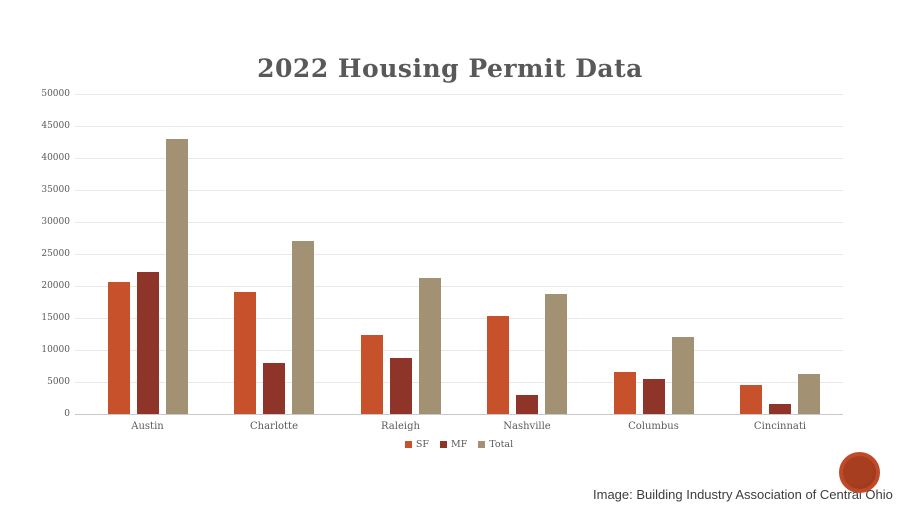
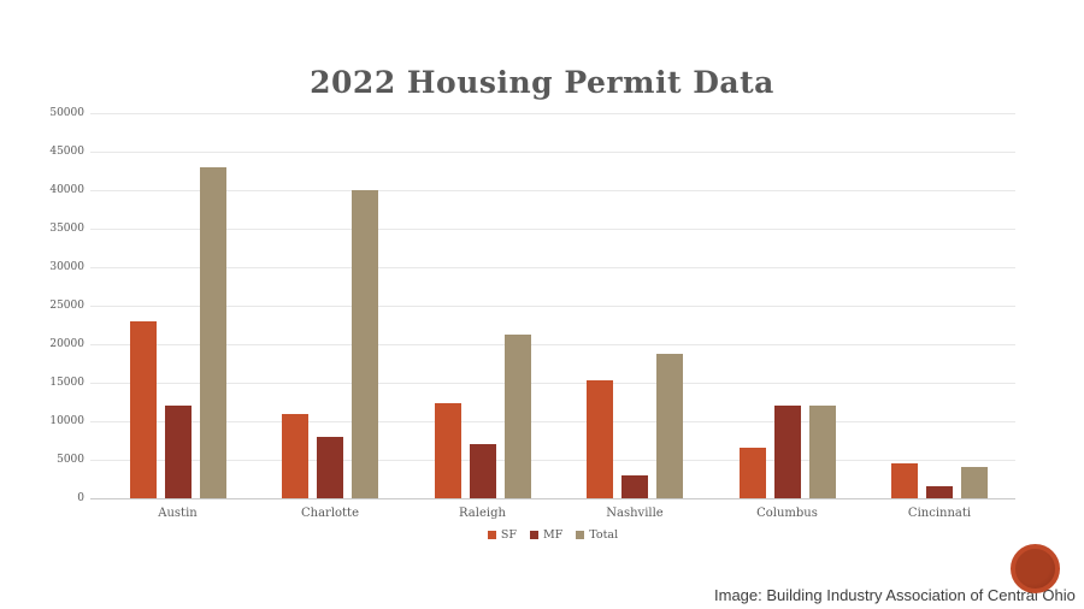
SF/Austin: 21000 -> 23000
MF/Austin: 22000 -> 12000
SF/Charlotte: 19000 -> 11000
Total/Charlotte: 27000 -> 40000
MF/Raleigh: 9000 -> 7000
MF/Columbus: 6000 -> 12000
Total/Cincinnati: 6000 -> 4000
